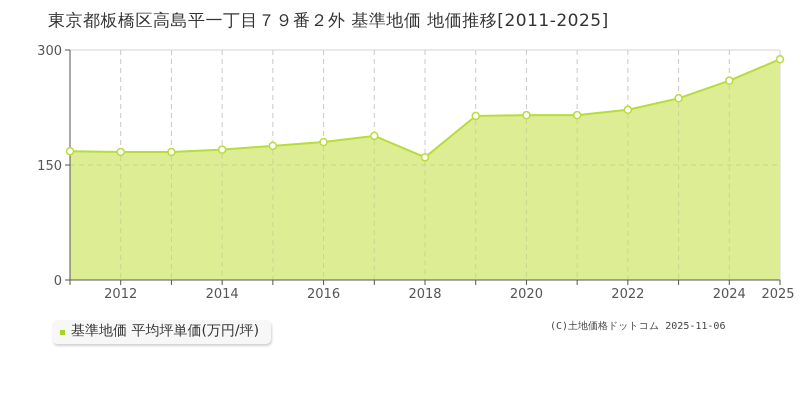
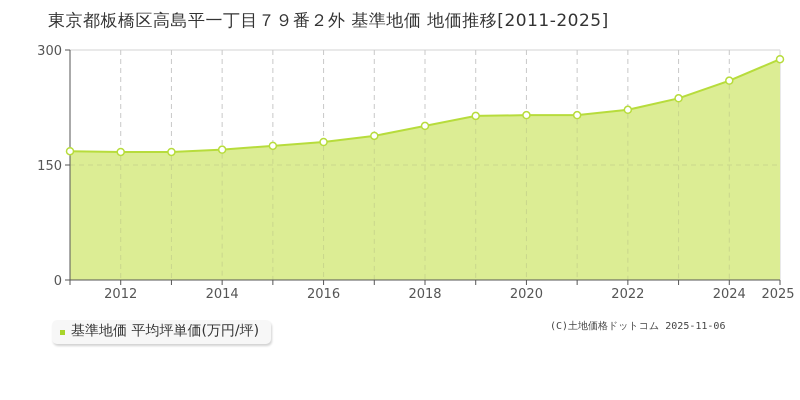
2018: 160 -> 200
